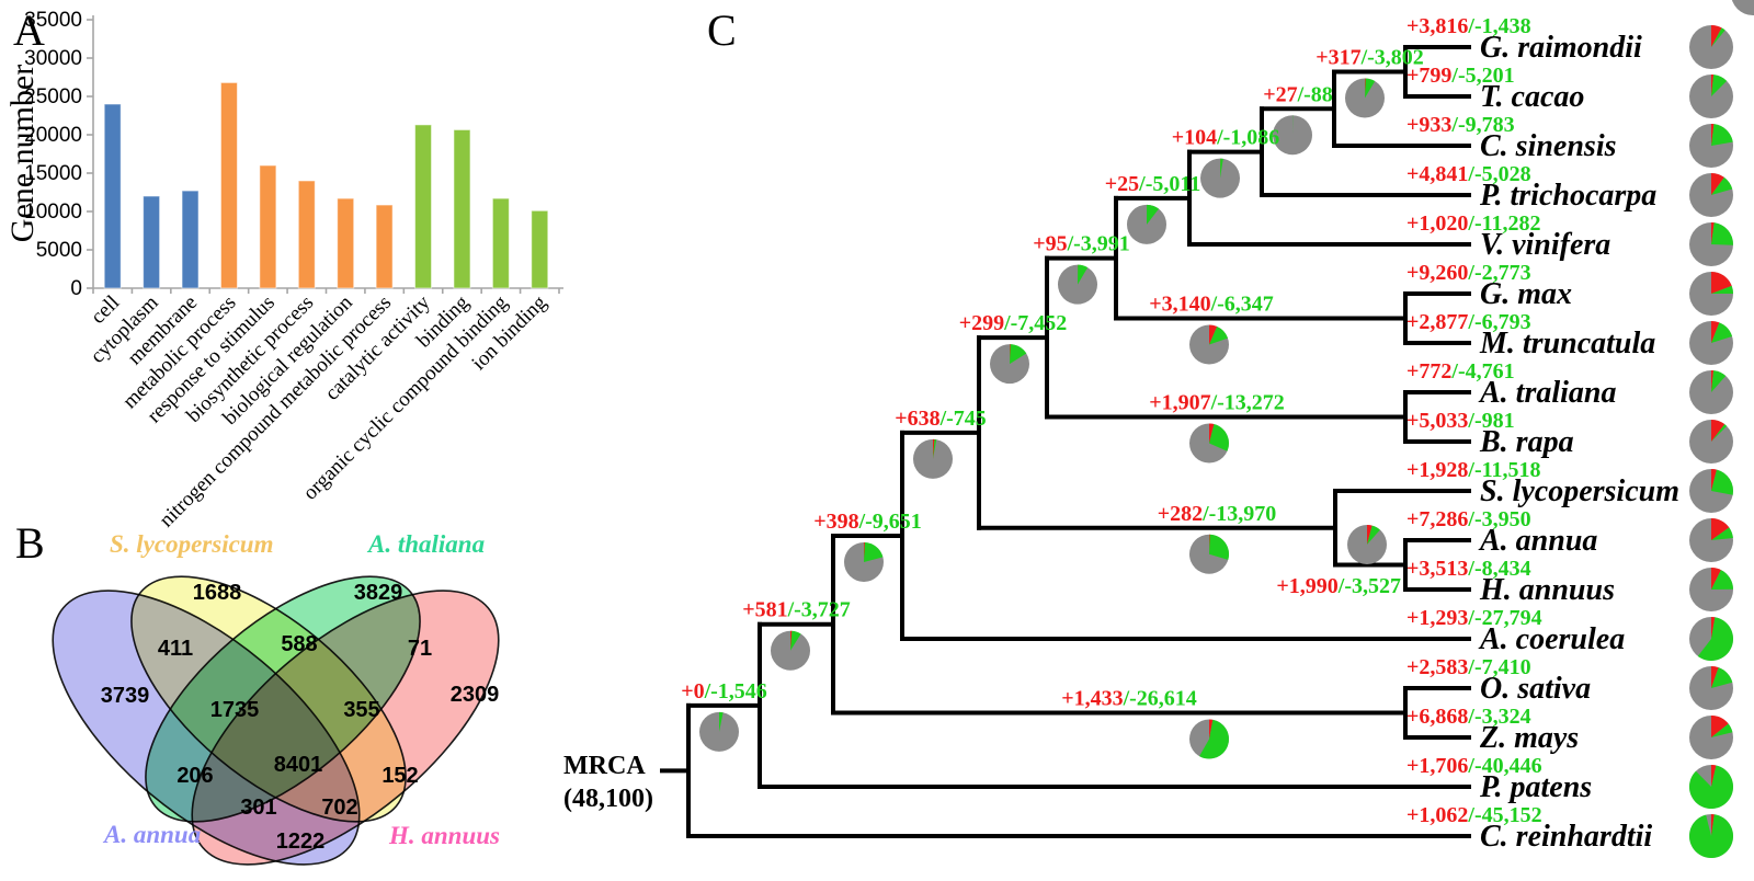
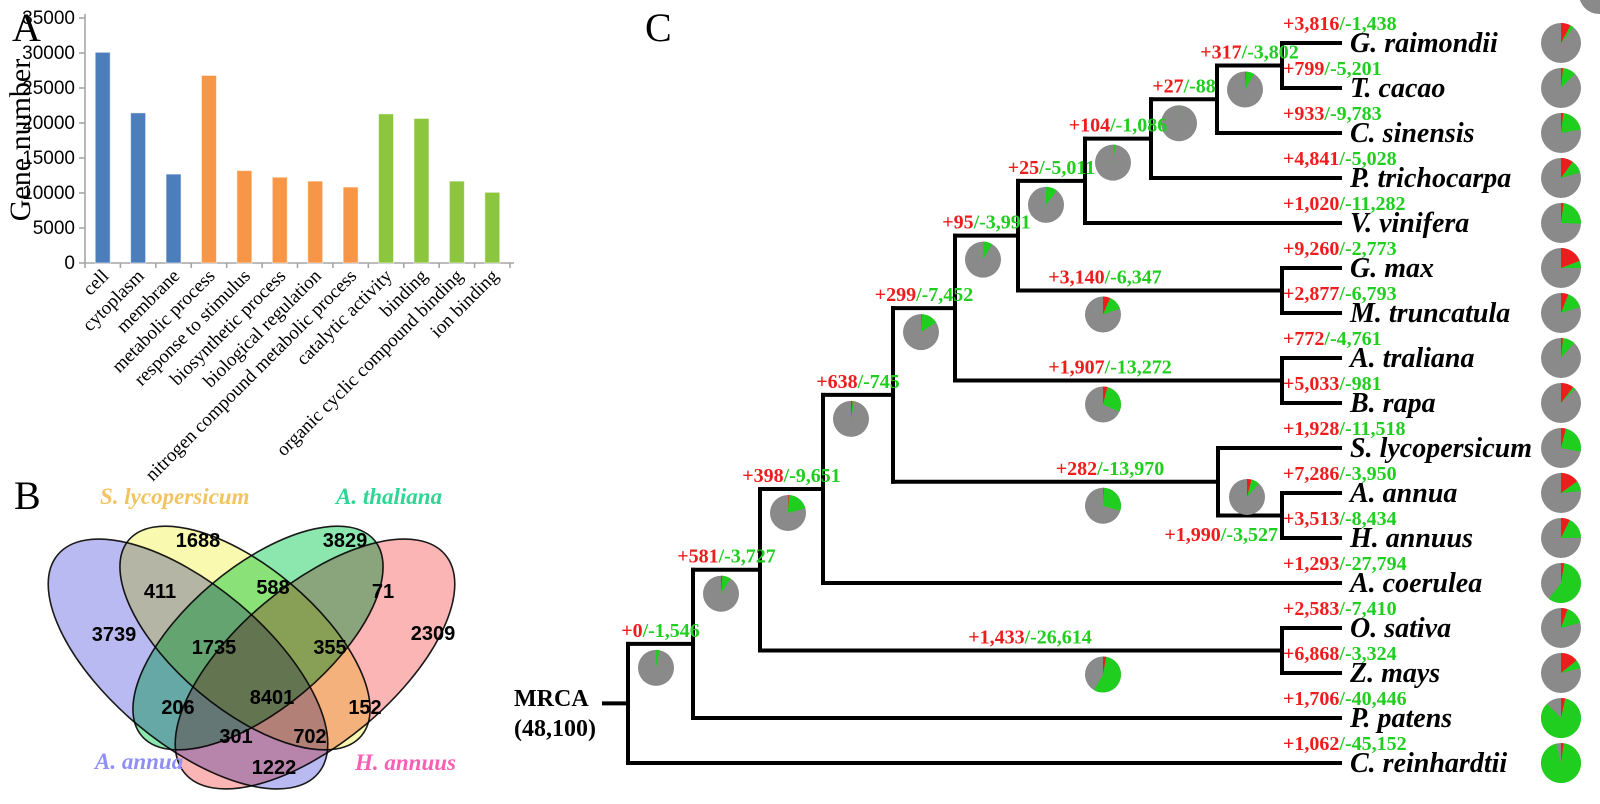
cell: 24000 -> 30000
cytoplasm: 12000 -> 21000
response to stimulus: 16000 -> 13000
biosynthetic process: 14000 -> 12000
